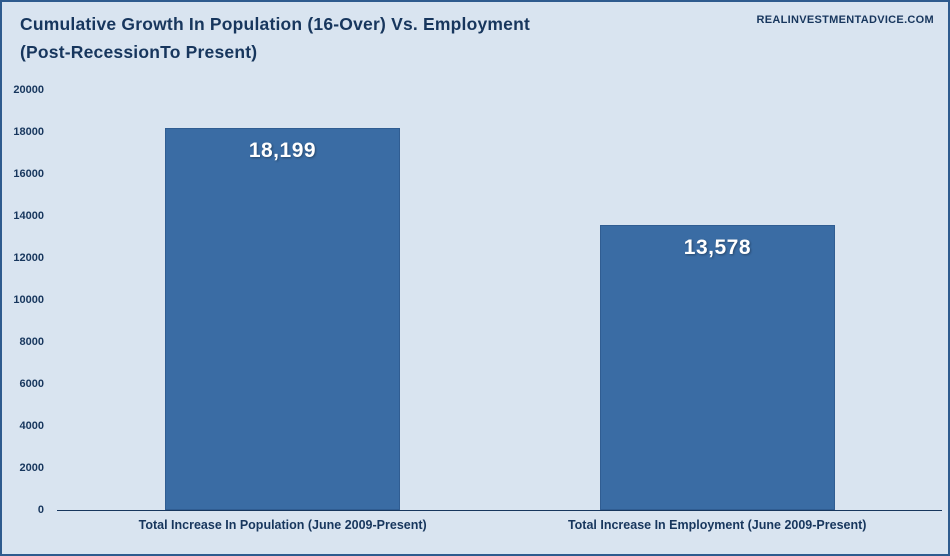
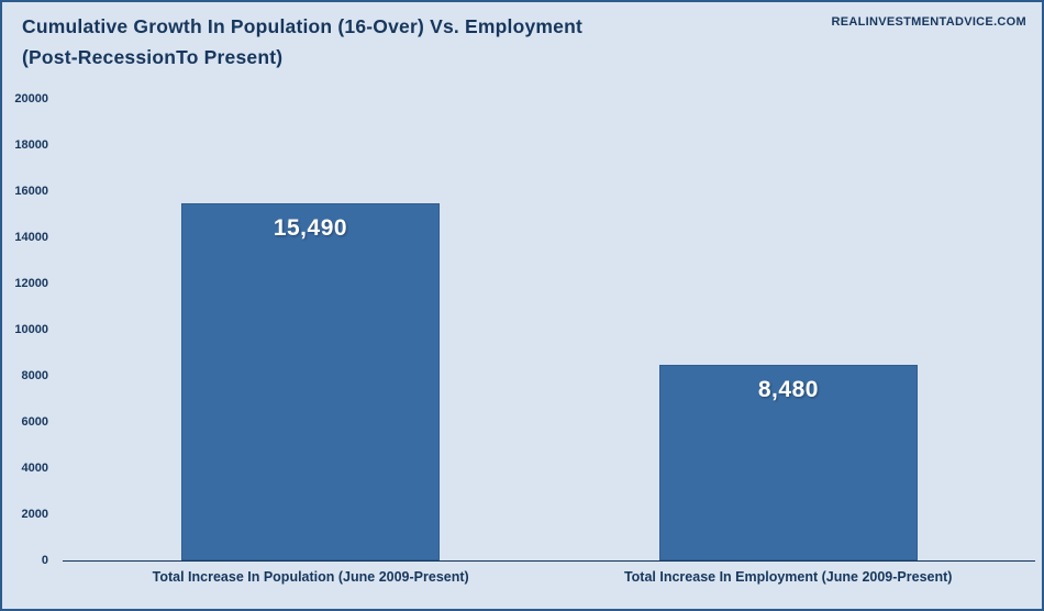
Total Increase In Population (June 2009-Present): 18,199 -> 15,490
Total Increase In Employment (June 2009-Present): 13,578 -> 8,480
